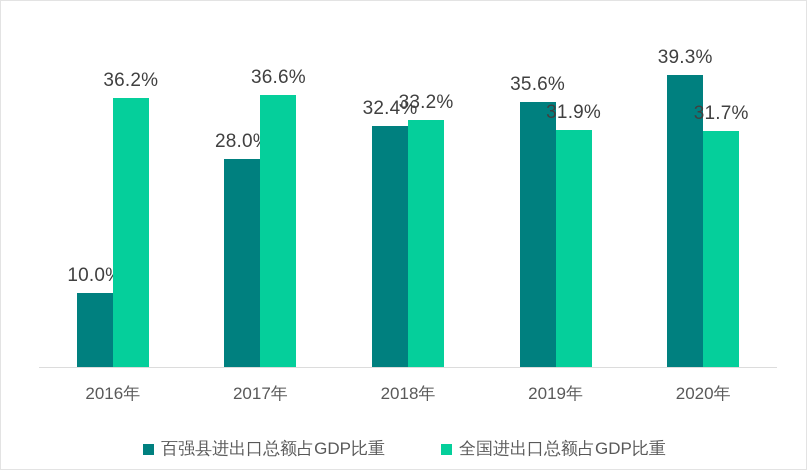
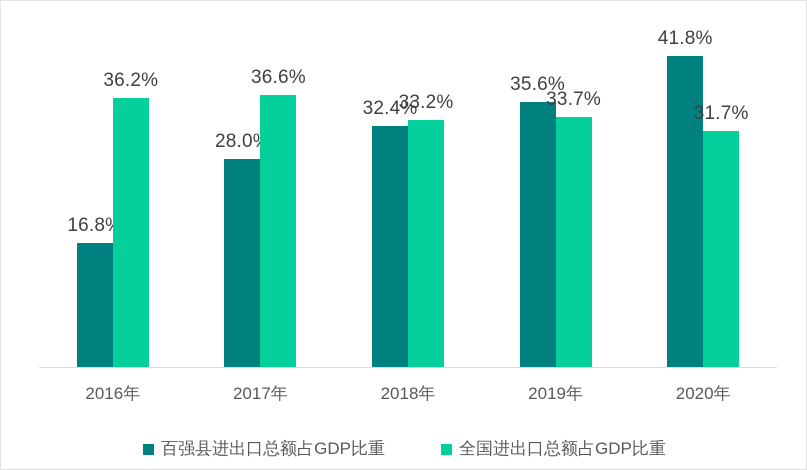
百强县进出口总额占GDP比重/2016年: 10.0% -> 16.8%
全国进出口总额占GDP比重/2019年: 31.9% -> 33.7%
百强县进出口总额占GDP比重/2020年: 39.3% -> 41.8%
